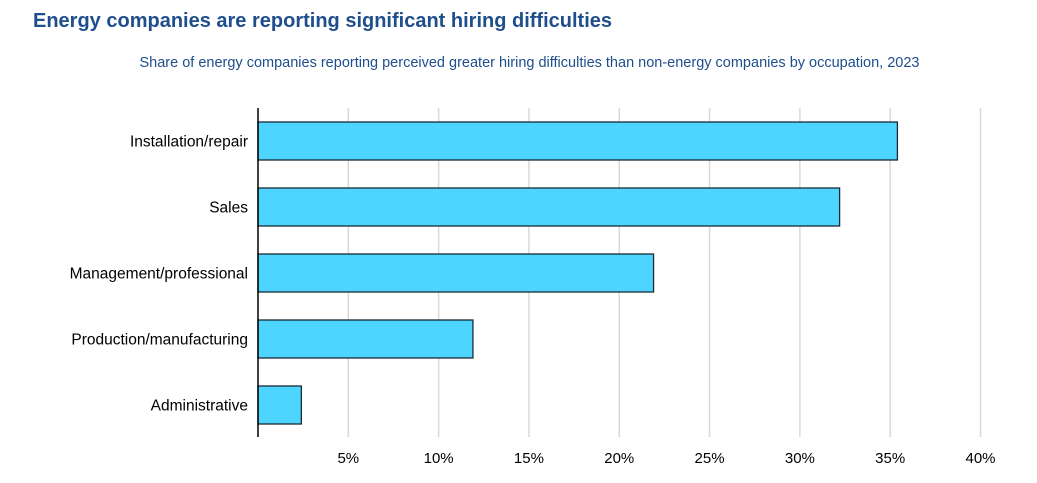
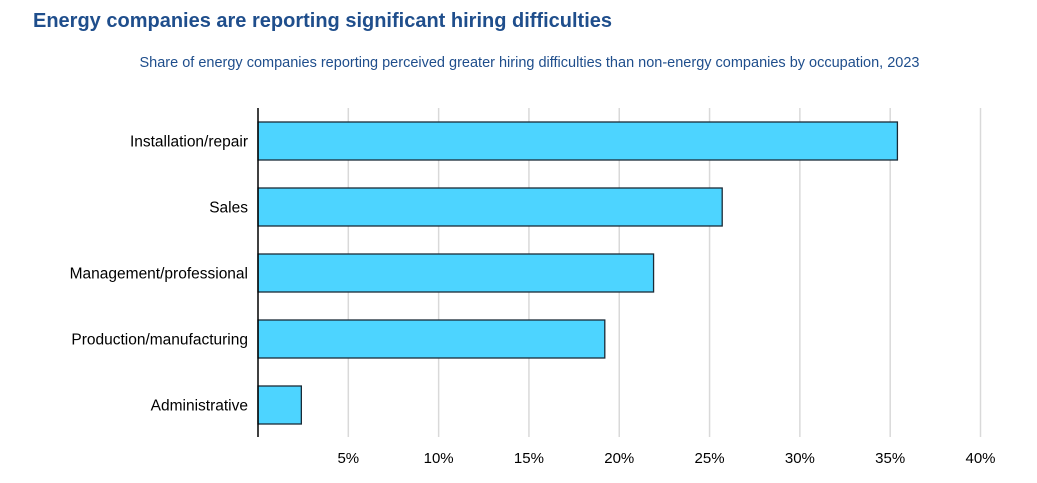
Sales: 32.2% -> 25.7%
Production/manufacturing: 11.9% -> 19.2%
